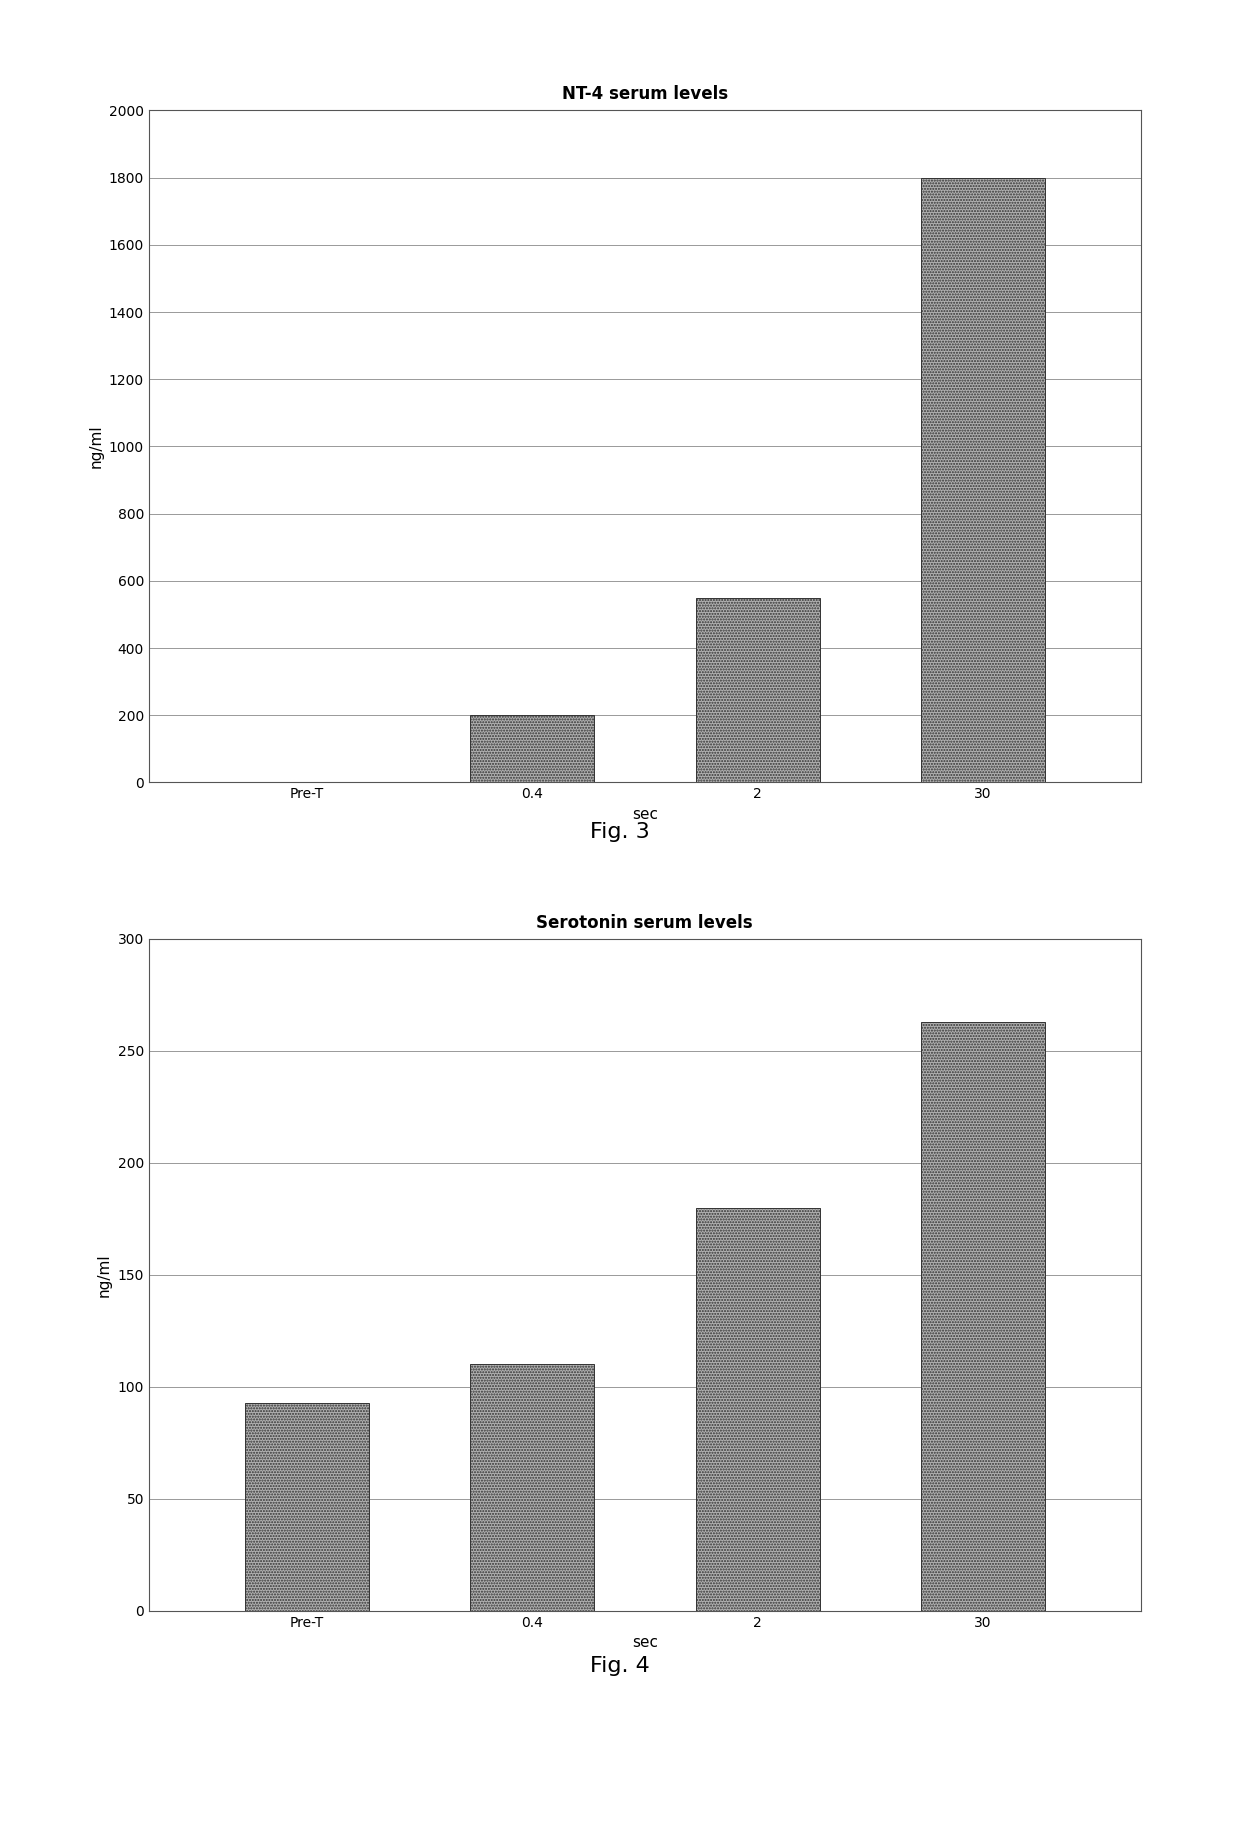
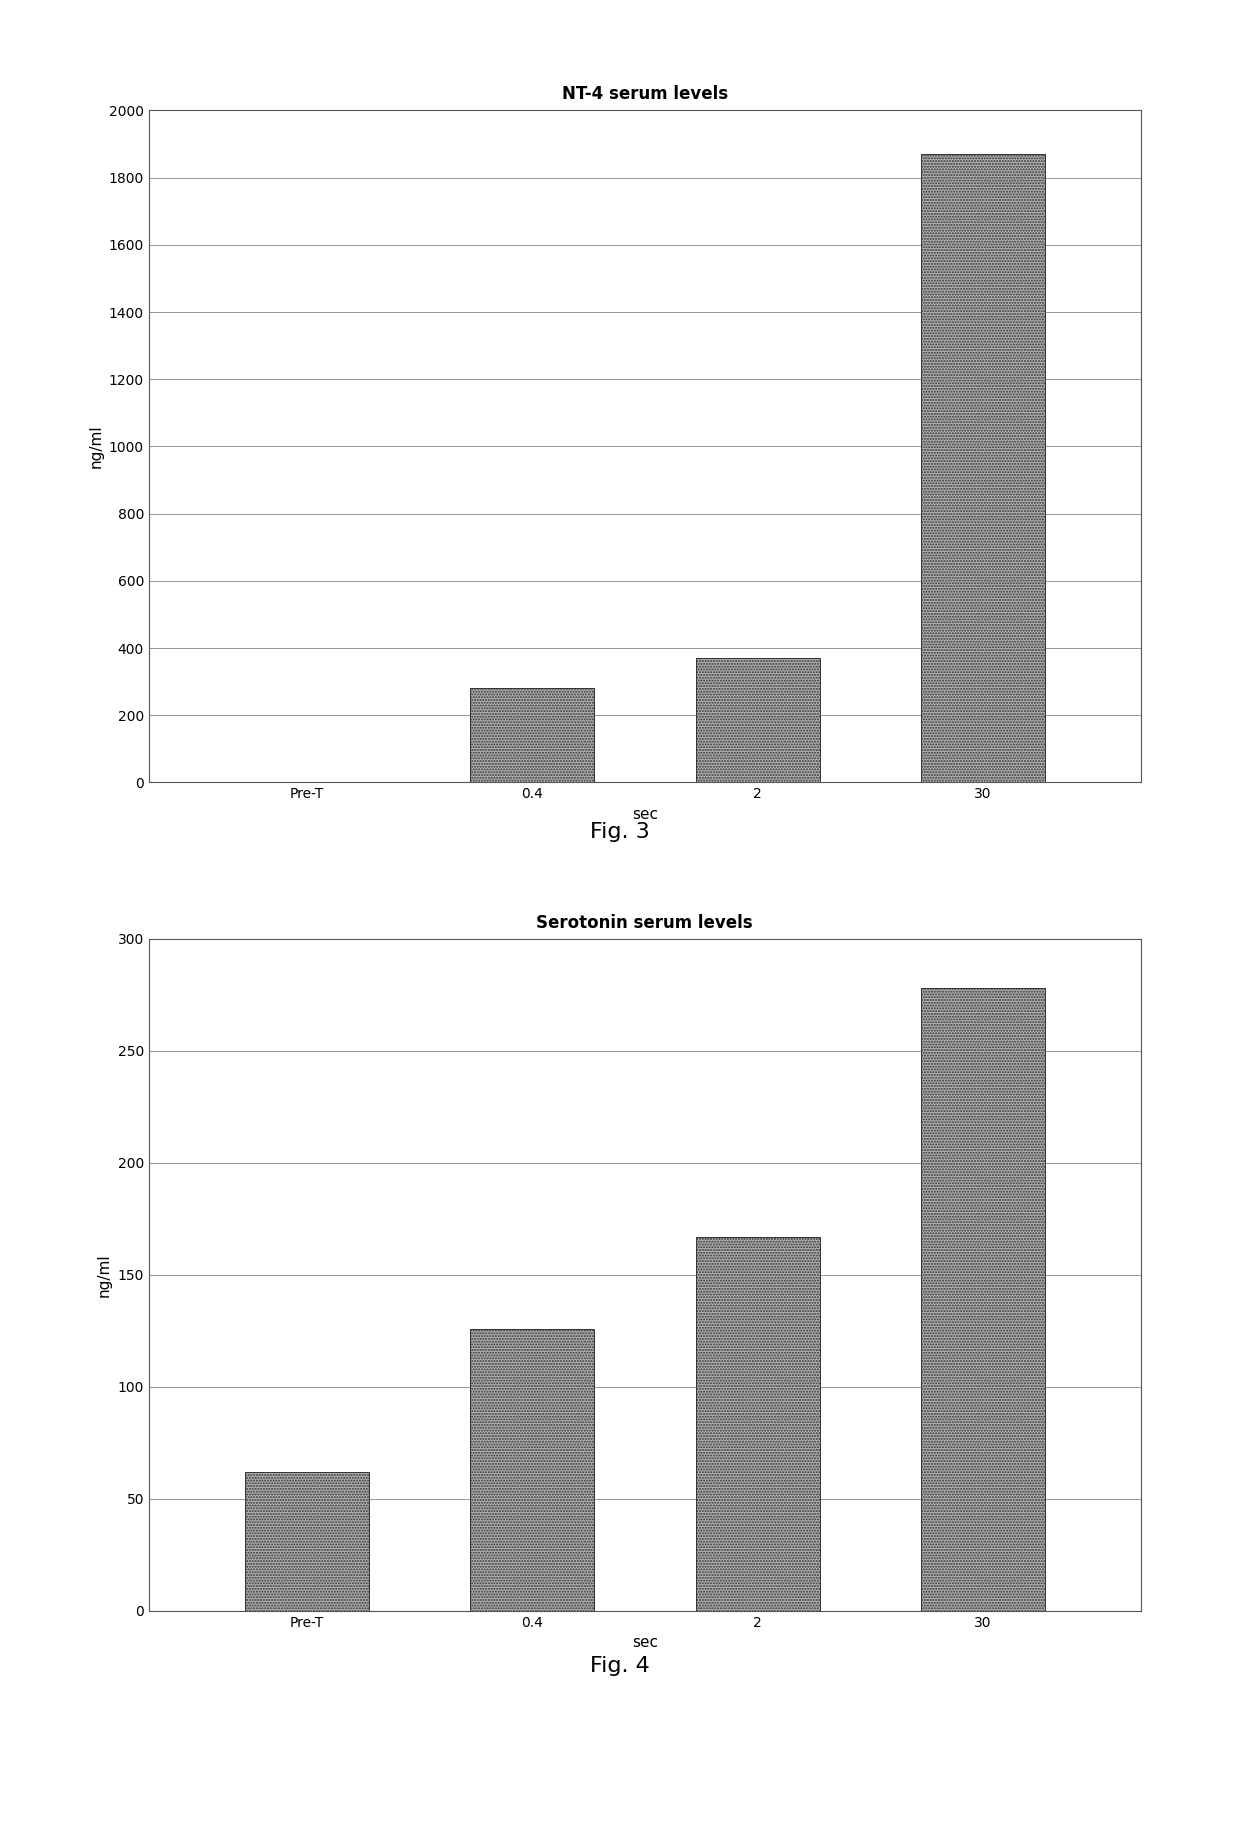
NT-4 serum levels/0.4: 200 -> 280
NT-4 serum levels/2: 550 -> 370
NT-4 serum levels/30: 1800 -> 1870
Serotonin serum levels/Pre-T: 93 -> 62
Serotonin serum levels/0.4: 110 -> 126
Serotonin serum levels/2: 180 -> 167
Serotonin serum levels/30: 263 -> 278
